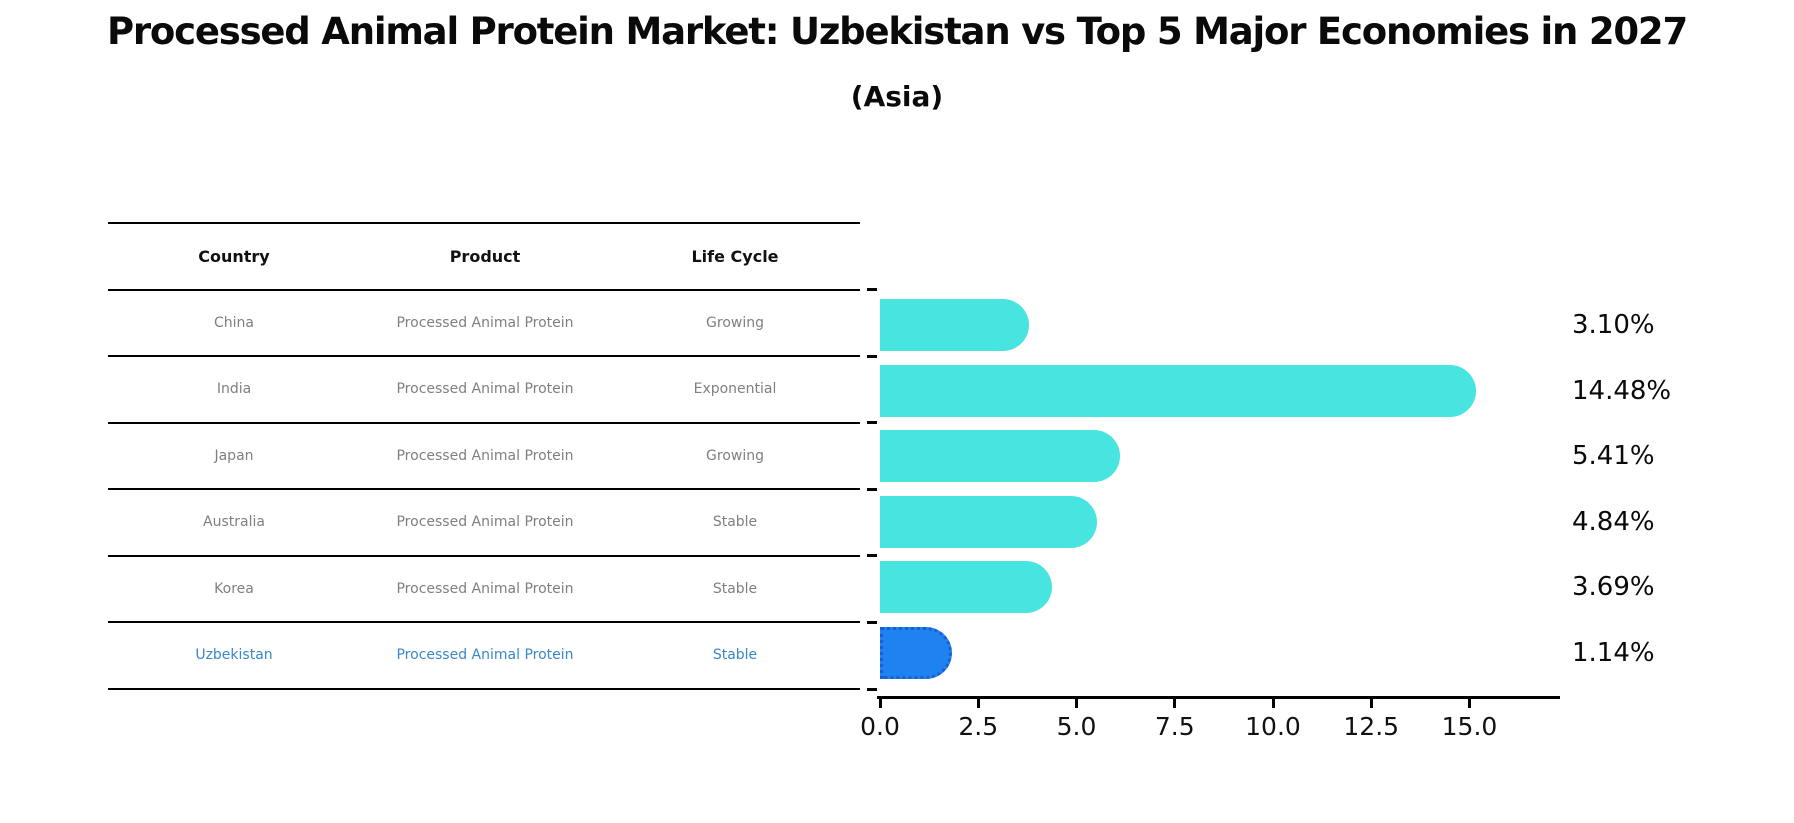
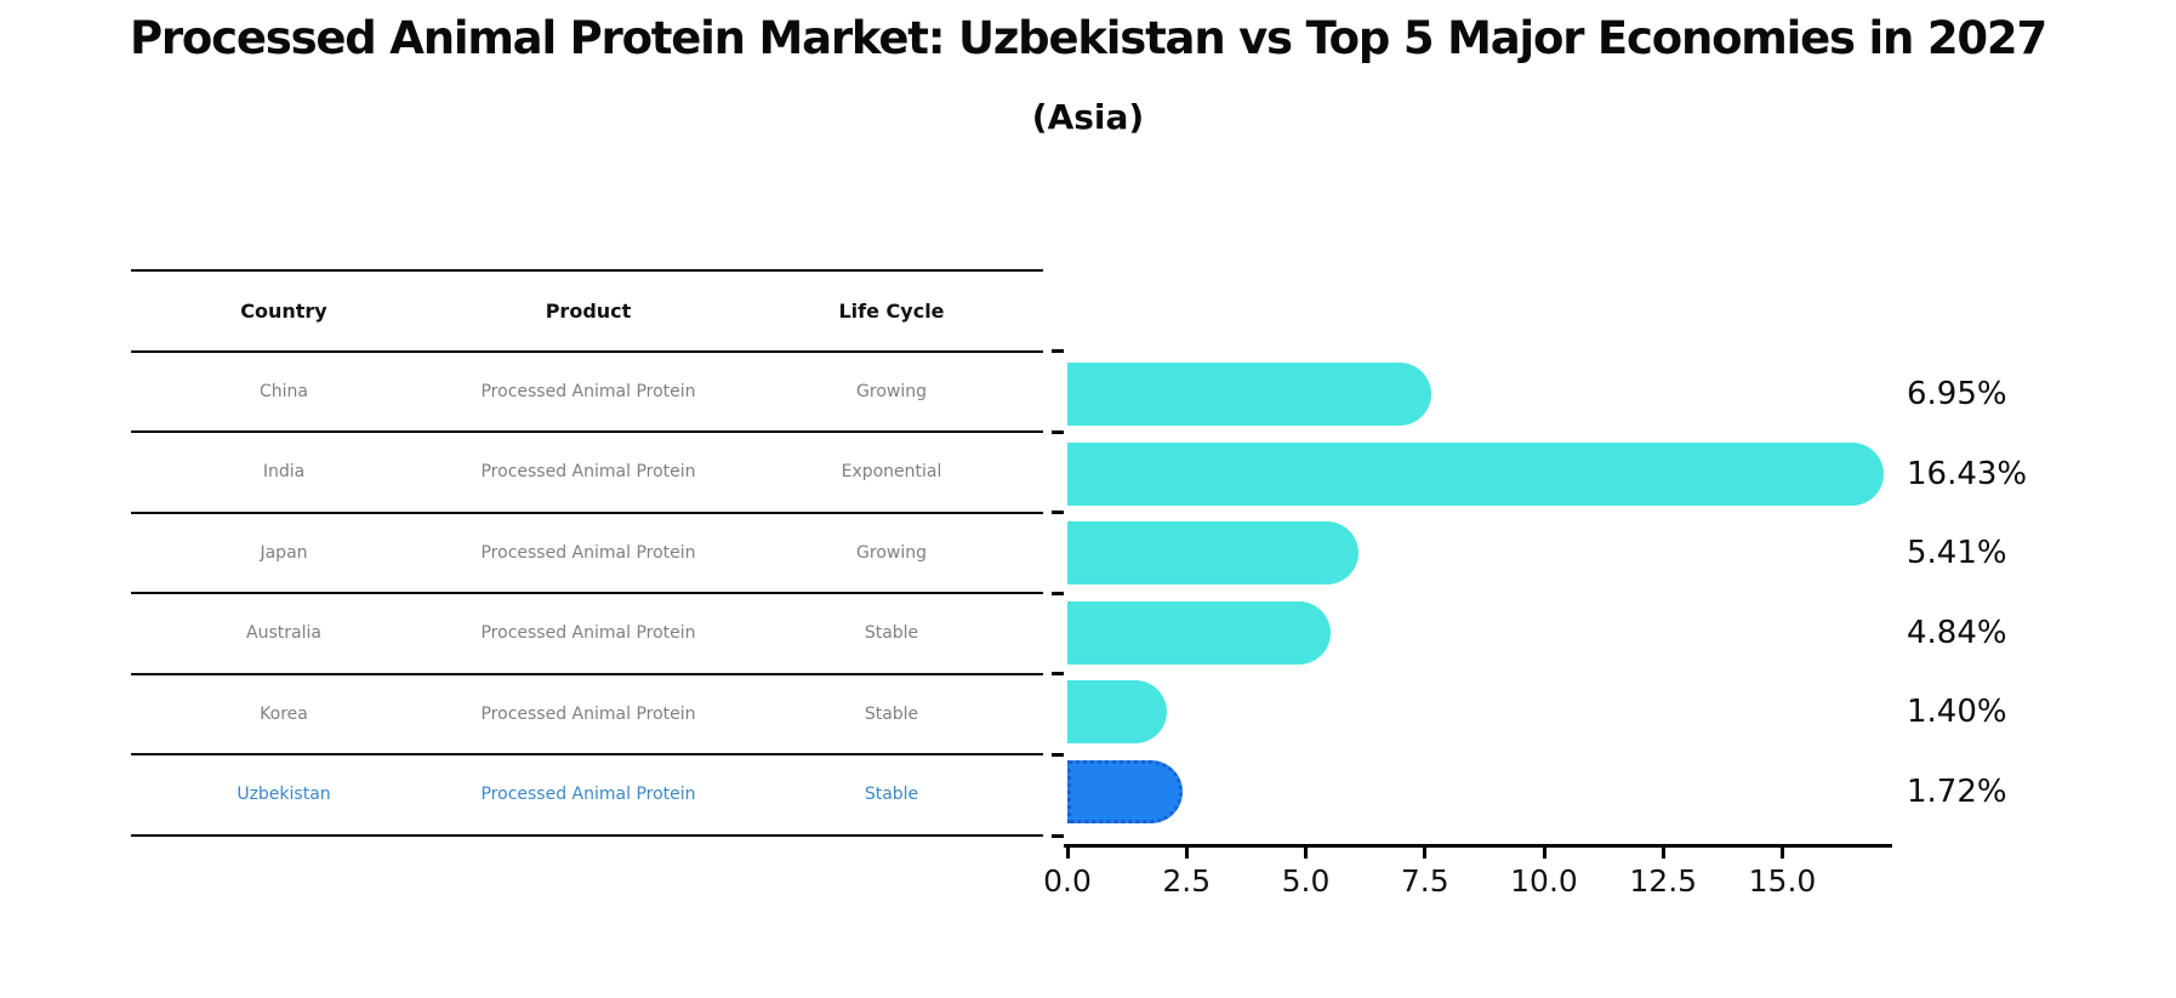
China: 3.10% -> 6.95%
India: 14.48% -> 16.43%
Korea: 3.69% -> 1.40%
Uzbekistan: 1.14% -> 1.72%
